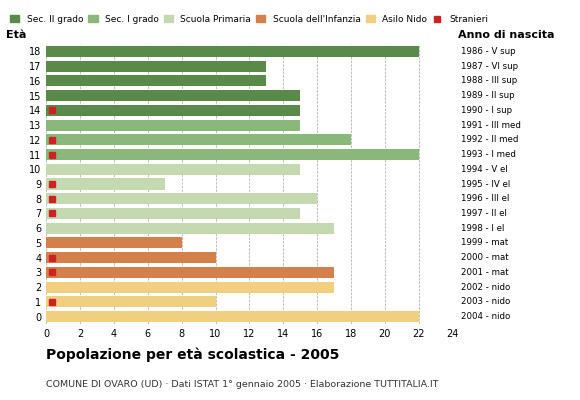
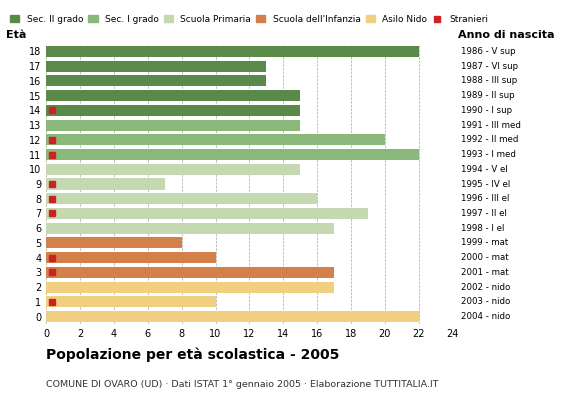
12: 18 -> 20
7: 15 -> 19
